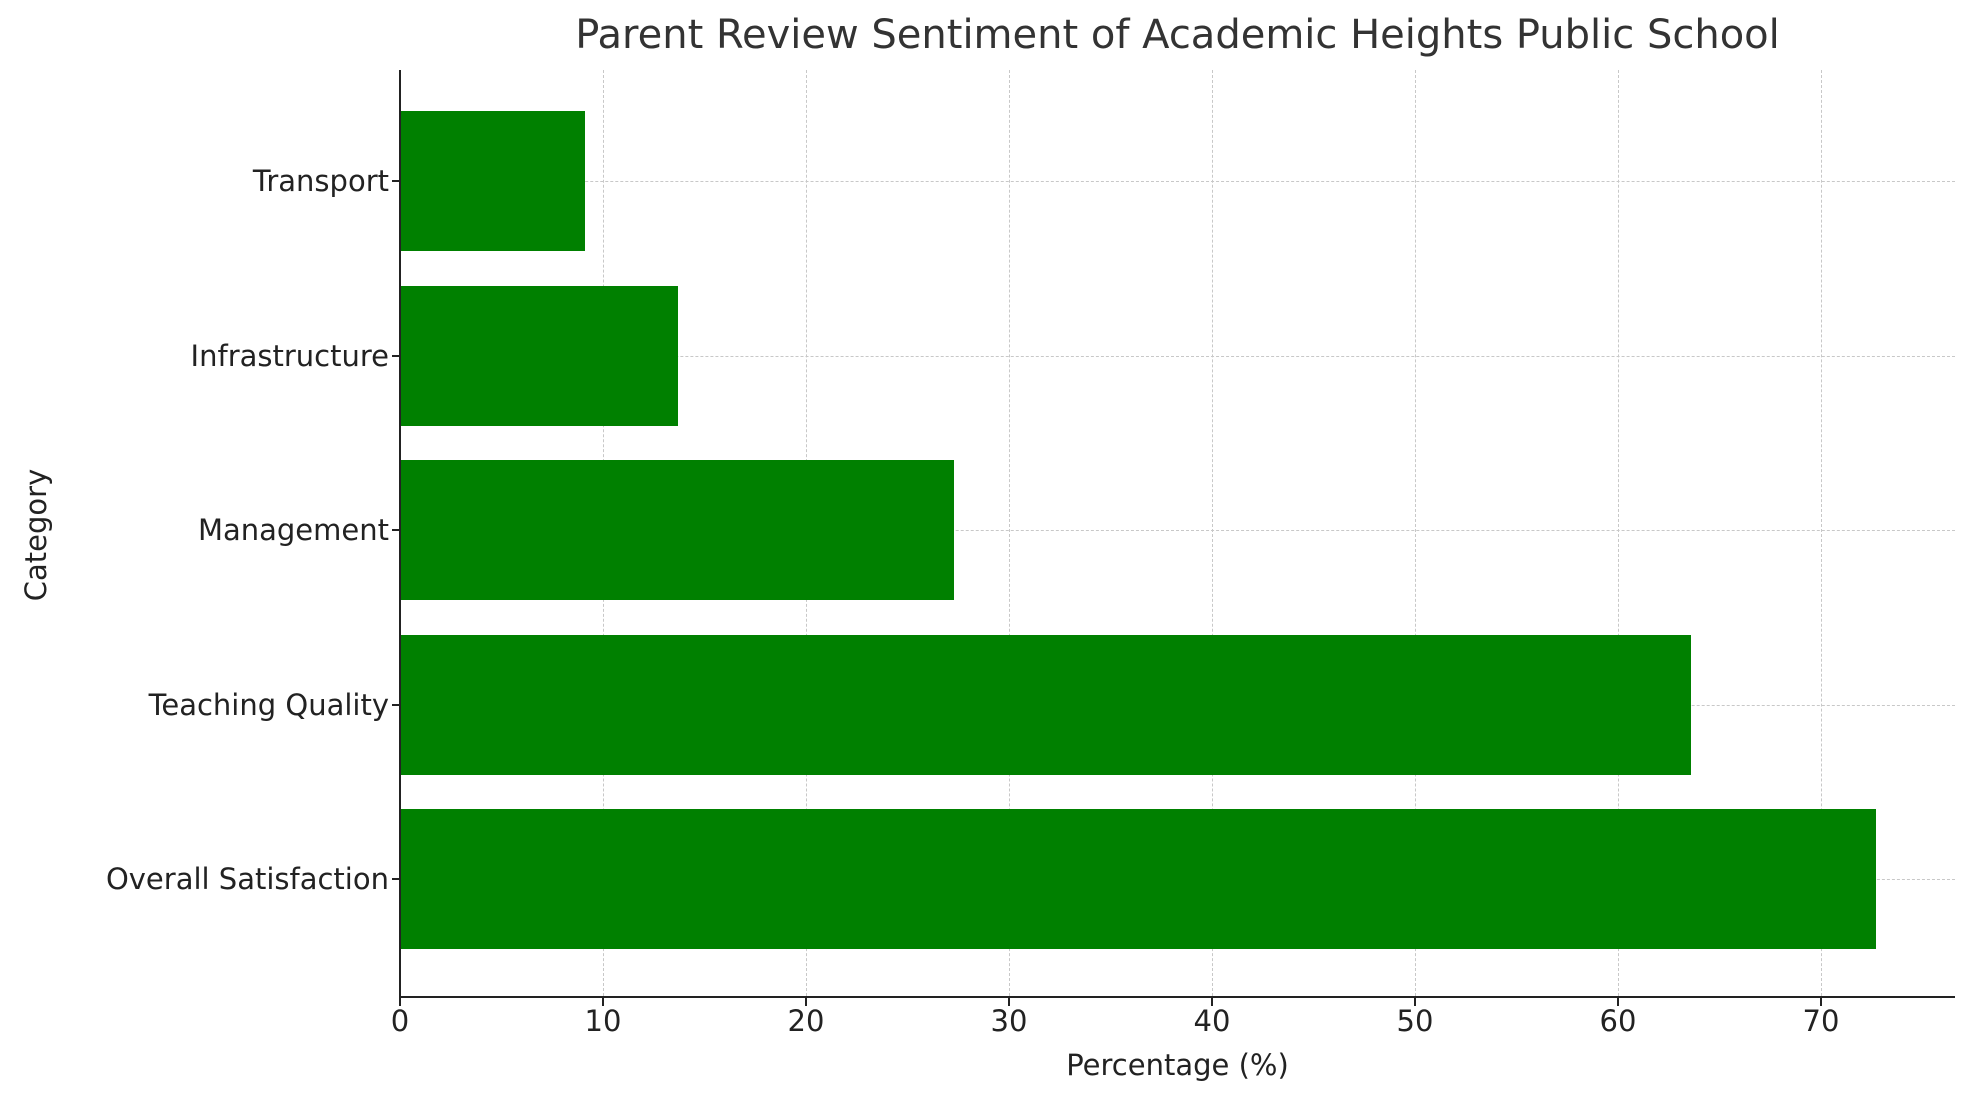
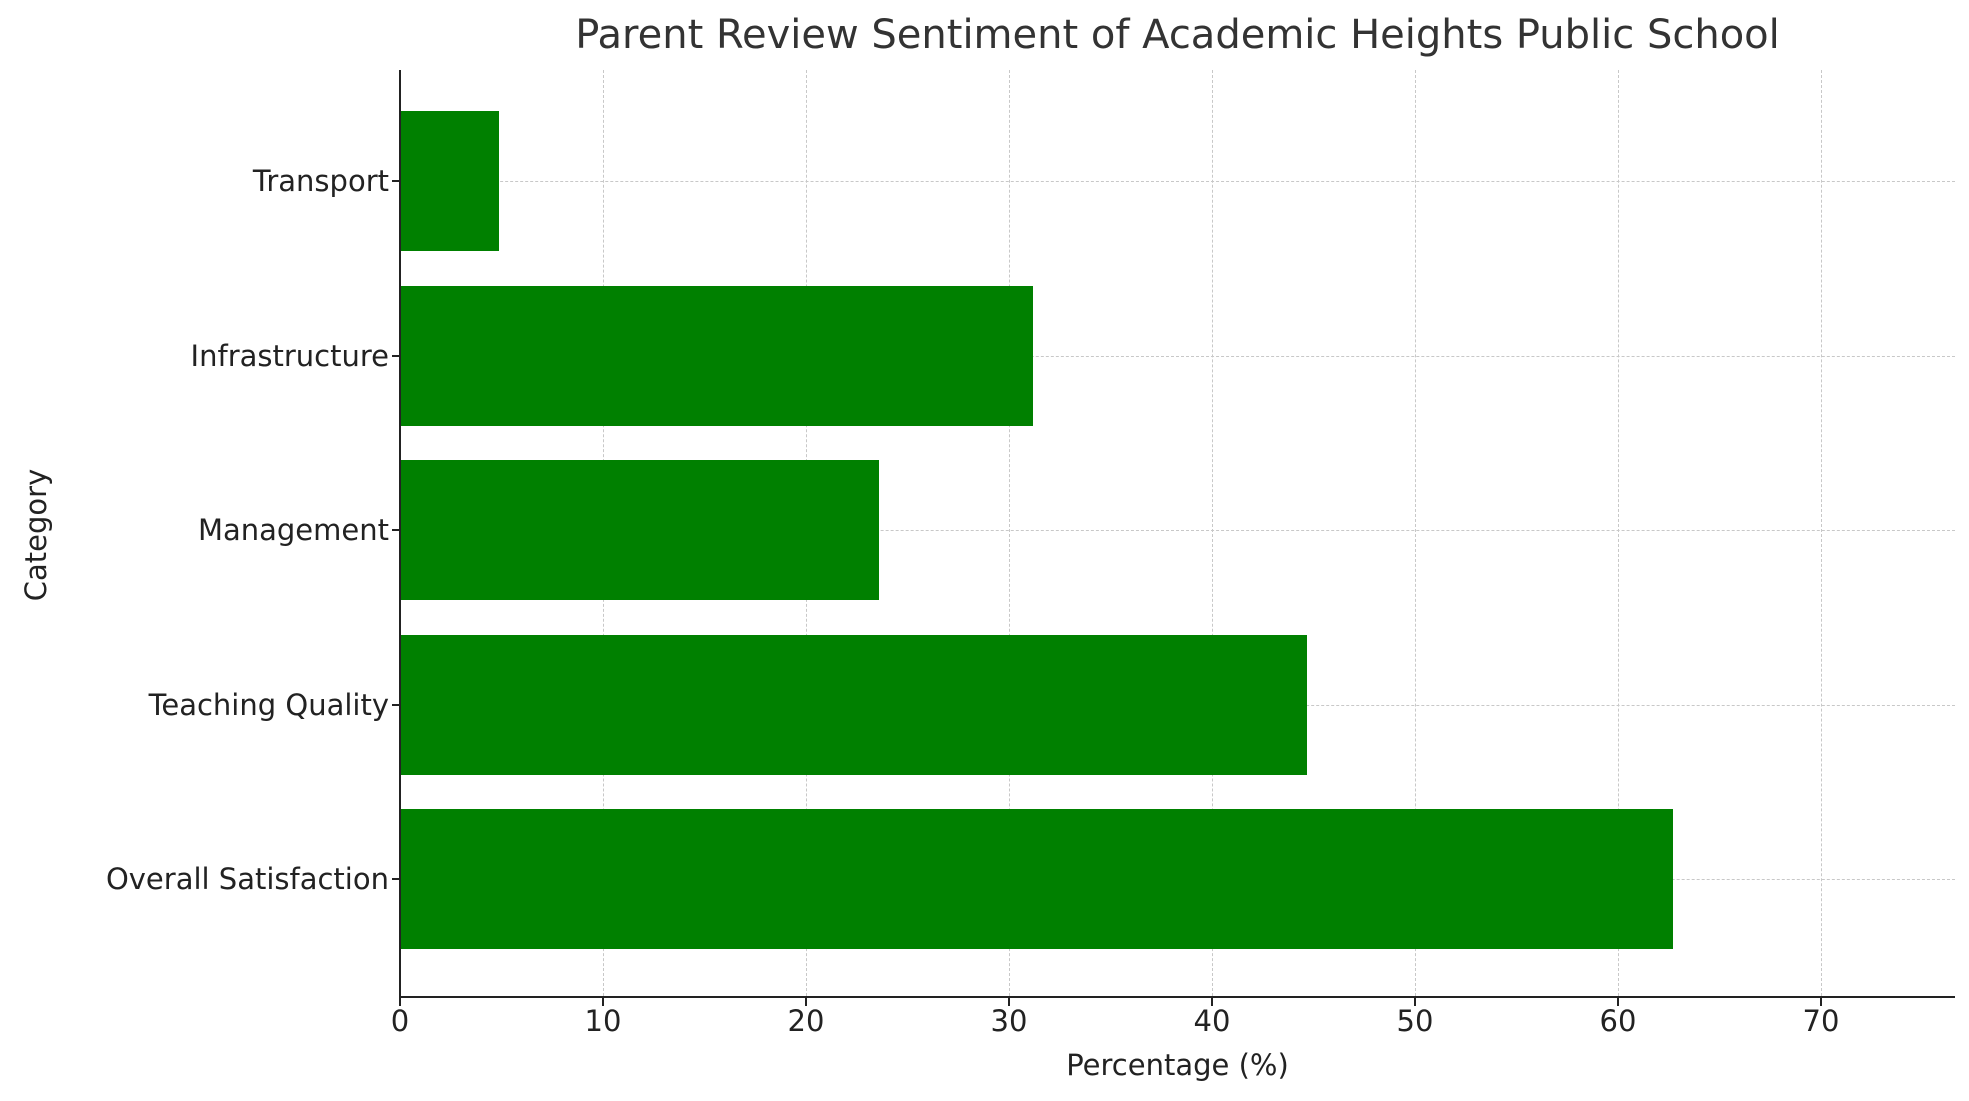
Overall Satisfaction: 72.7 -> 62.7
Teaching Quality: 63.6 -> 44.7
Management: 27.3 -> 23.6
Infrastructure: 13.7 -> 31.2
Transport: 9.1 -> 4.9
